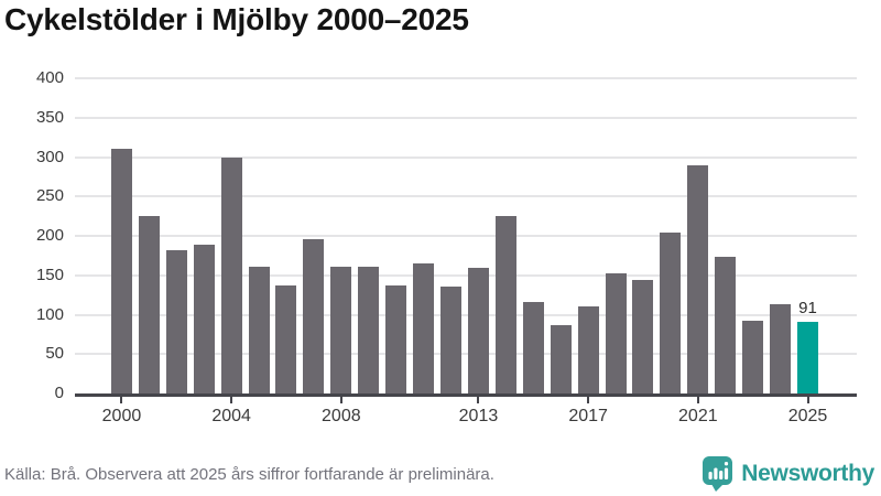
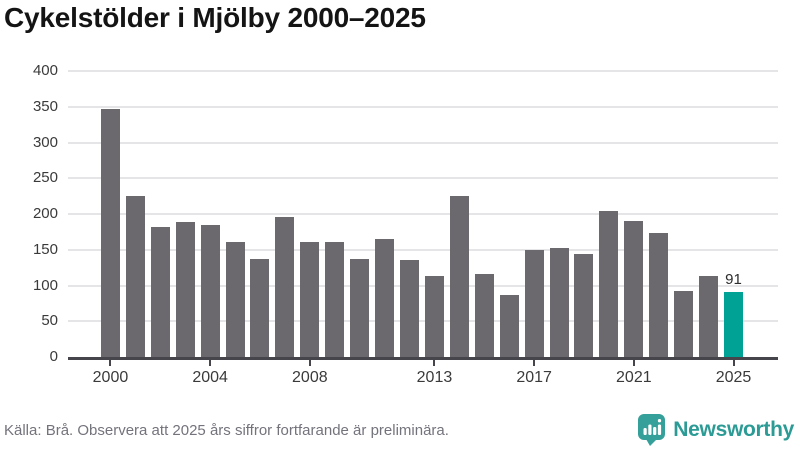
2000: 310 -> 350
2004: 300 -> 180
2013: 160 -> 110
2017: 110 -> 150
2021: 290 -> 190
